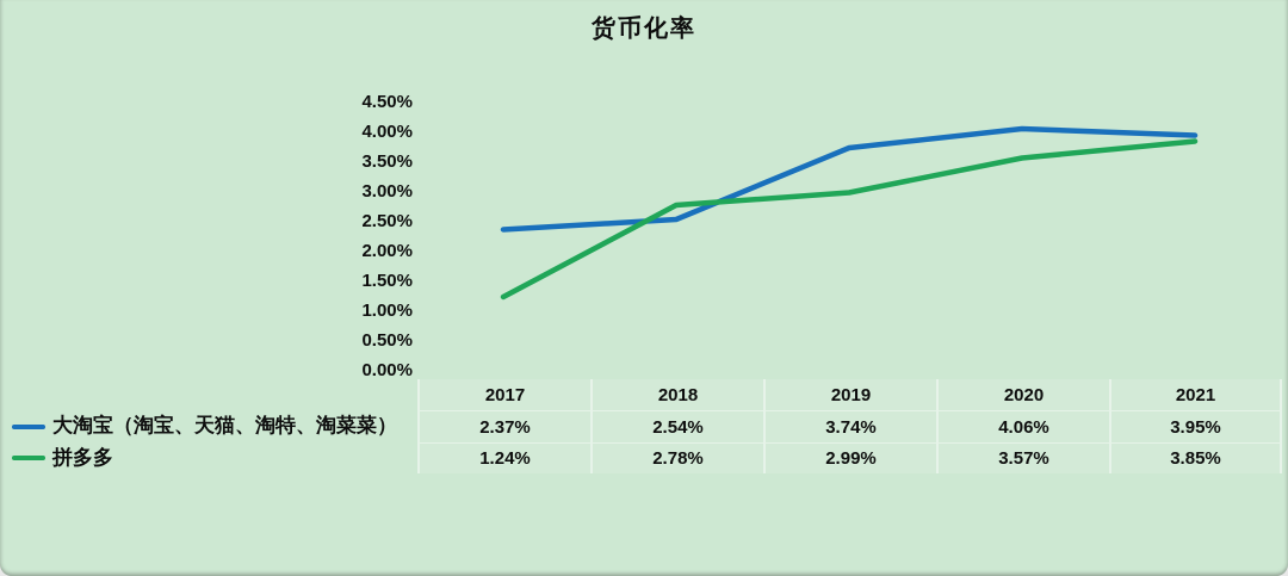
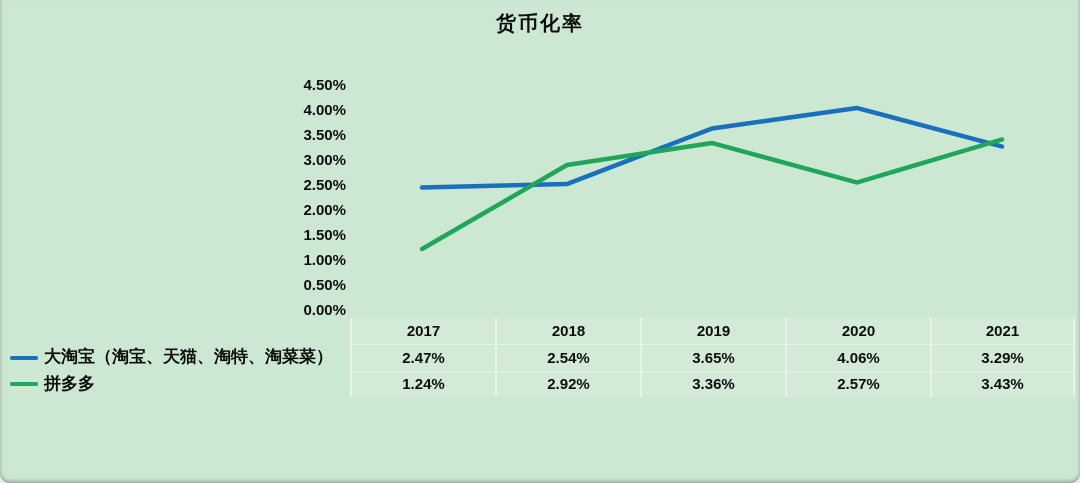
大淘宝（淘宝、天猫、淘特、淘菜菜）/2017: 2.37% -> 2.47%
拼多多/2018: 2.78% -> 2.92%
大淘宝（淘宝、天猫、淘特、淘菜菜）/2019: 3.74% -> 3.65%
拼多多/2019: 2.99% -> 3.36%
拼多多/2020: 3.57% -> 2.57%
大淘宝（淘宝、天猫、淘特、淘菜菜）/2021: 3.95% -> 3.29%
拼多多/2021: 3.85% -> 3.43%
